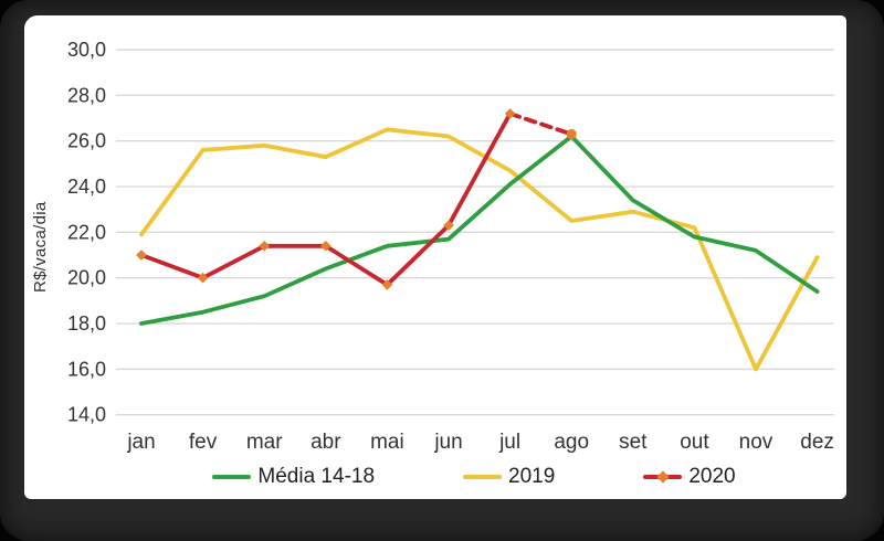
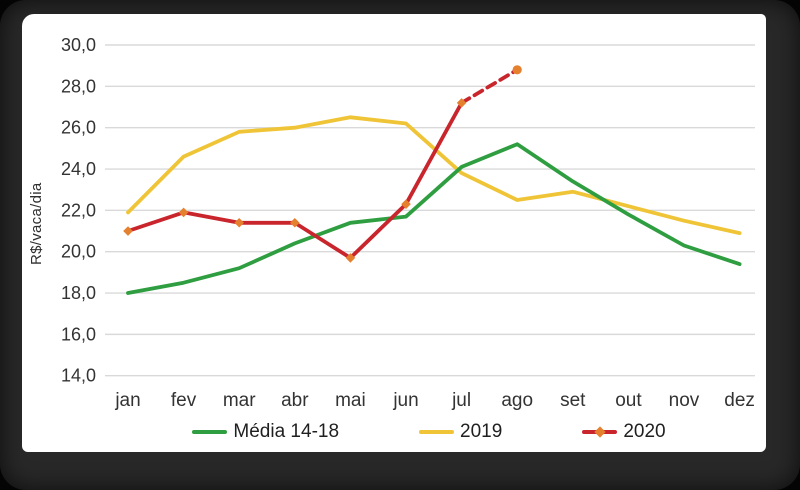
2019/fev: 25,6 -> 24,6
2020/fev: 20,0 -> 21,9
2019/abr: 25,3 -> 26,0
2019/jul: 24,7 -> 23,8
Média 14-18/ago: 26,2 -> 25,2
2020/ago: 26,3 -> 28,8
2019/nov: 16,0 -> 21,5
Média 14-18/nov: 21,2 -> 20,3
